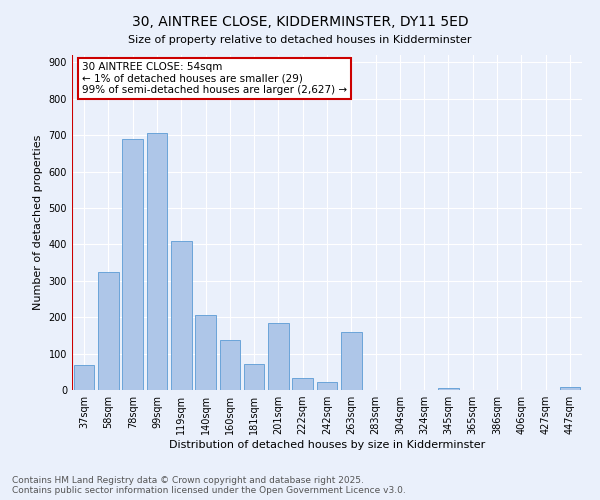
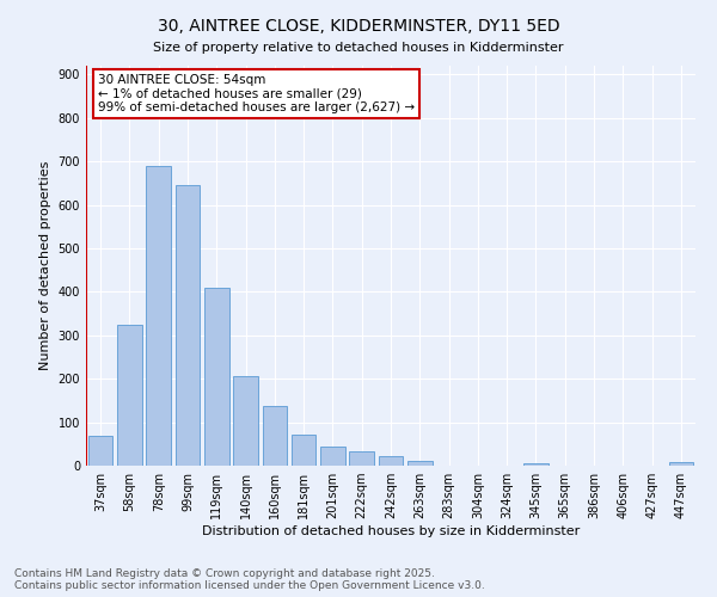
99sqm: 705 -> 645
201sqm: 185 -> 45
263sqm: 160 -> 10
